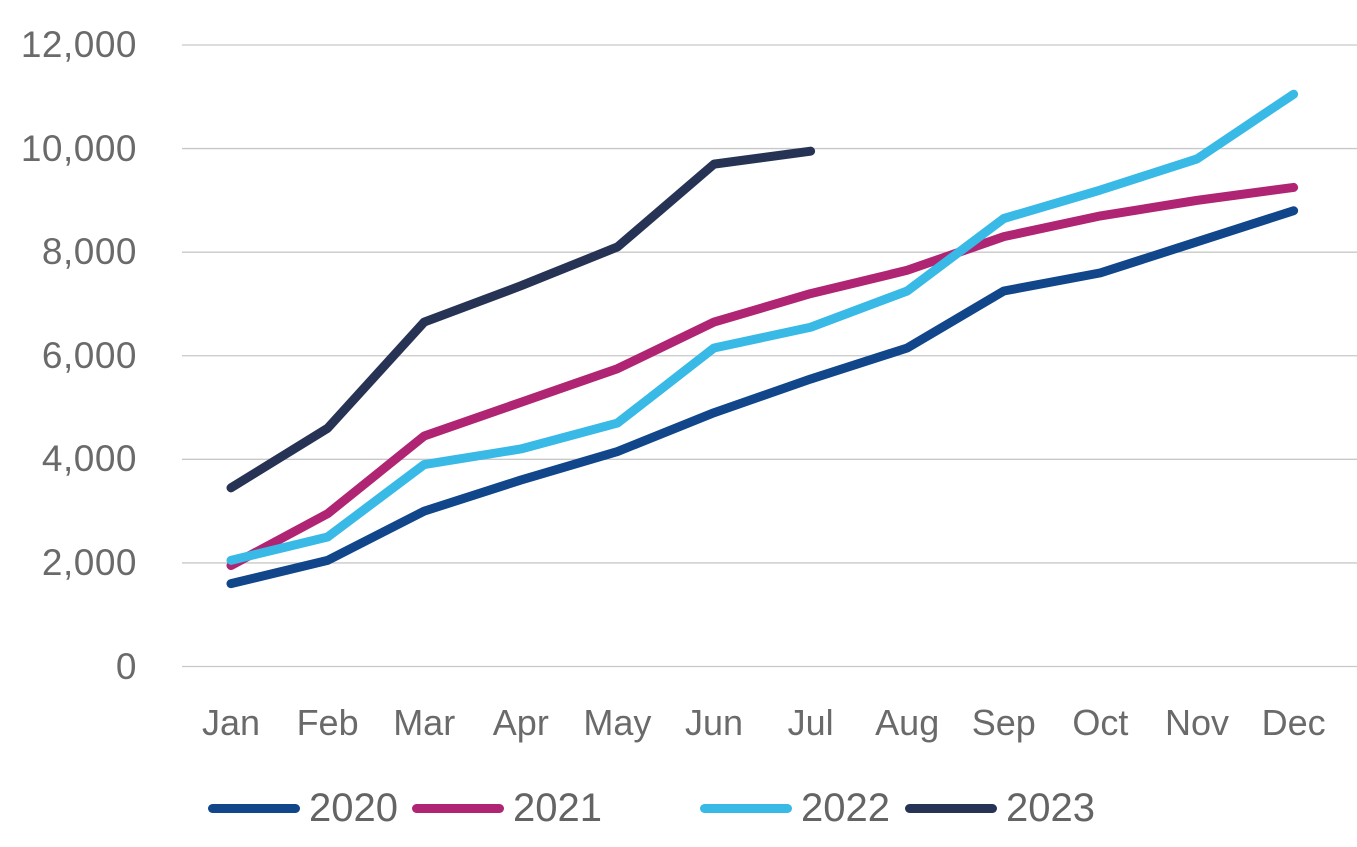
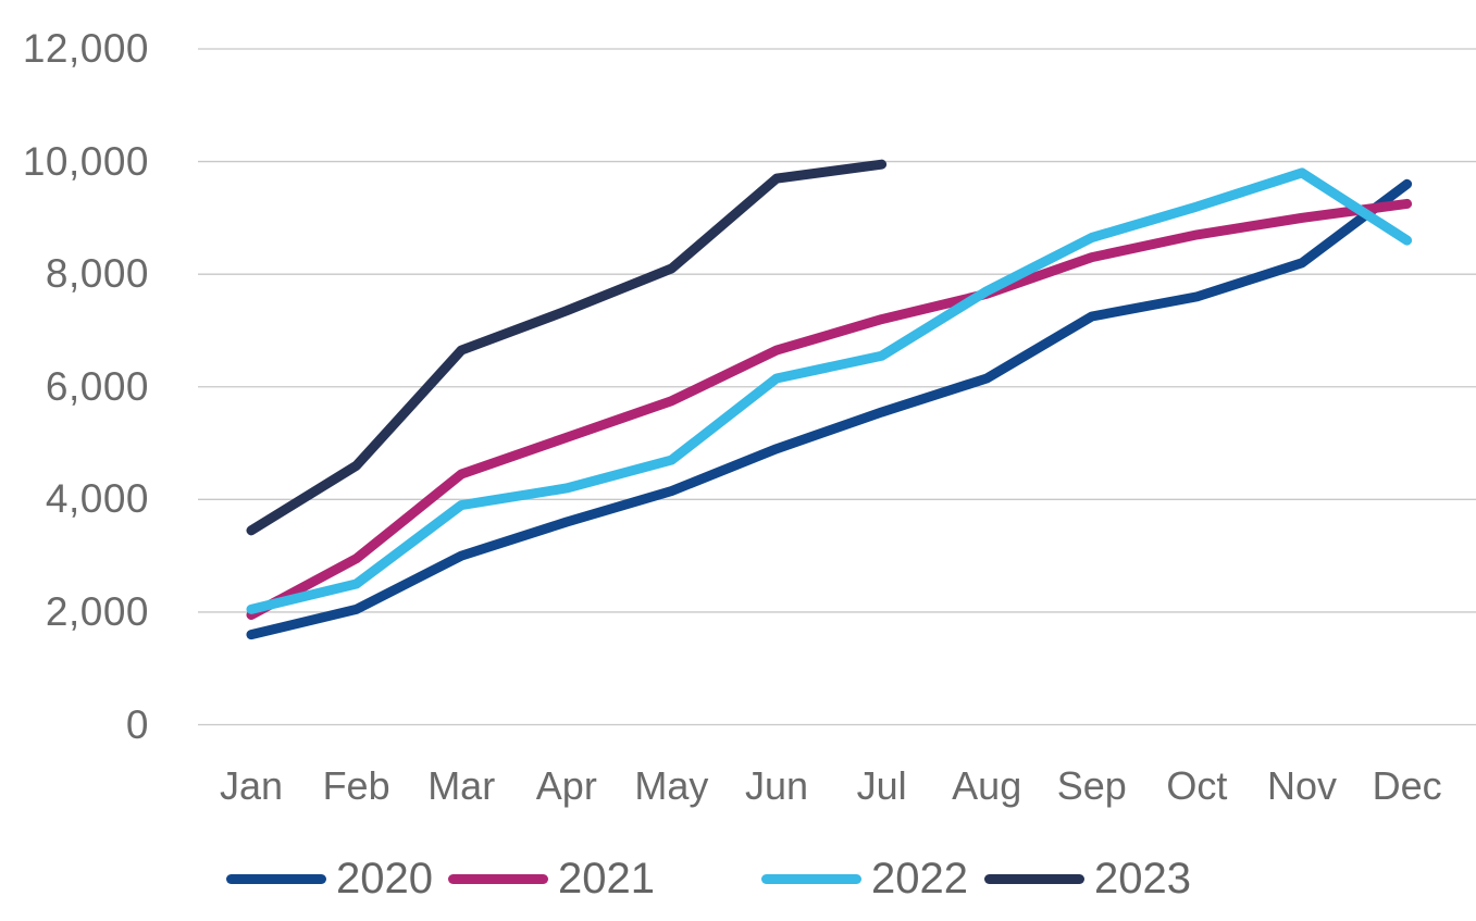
2022/Aug: 7200 -> 7700
2020/Dec: 8800 -> 9600
2022/Dec: 11000 -> 8600
